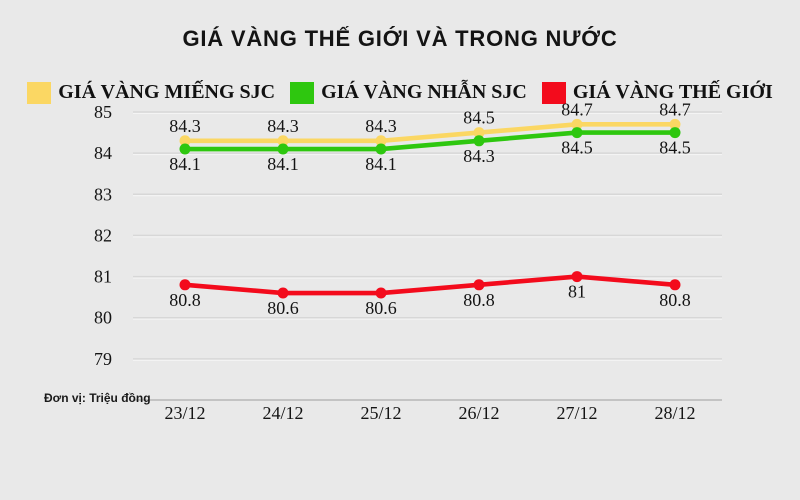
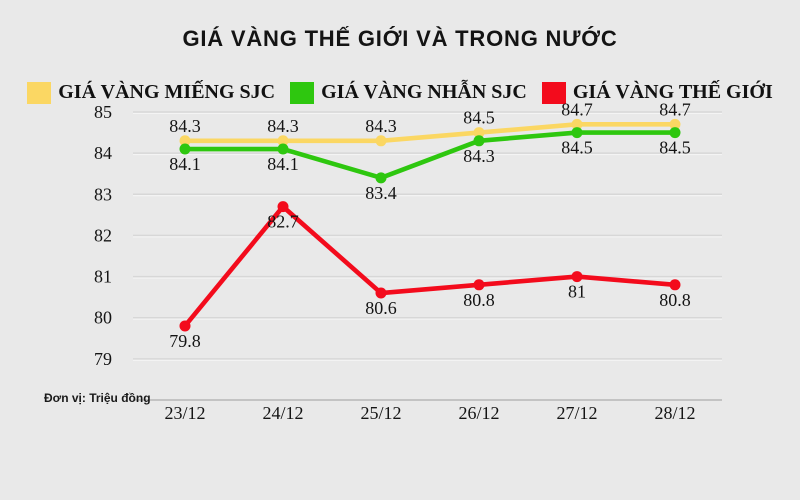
GIÁ VÀNG THẾ GIỚI/23/12: 80.8 -> 79.8
GIÁ VÀNG THẾ GIỚI/24/12: 80.6 -> 82.7
GIÁ VÀNG NHẪN SJC/25/12: 84.1 -> 83.4
